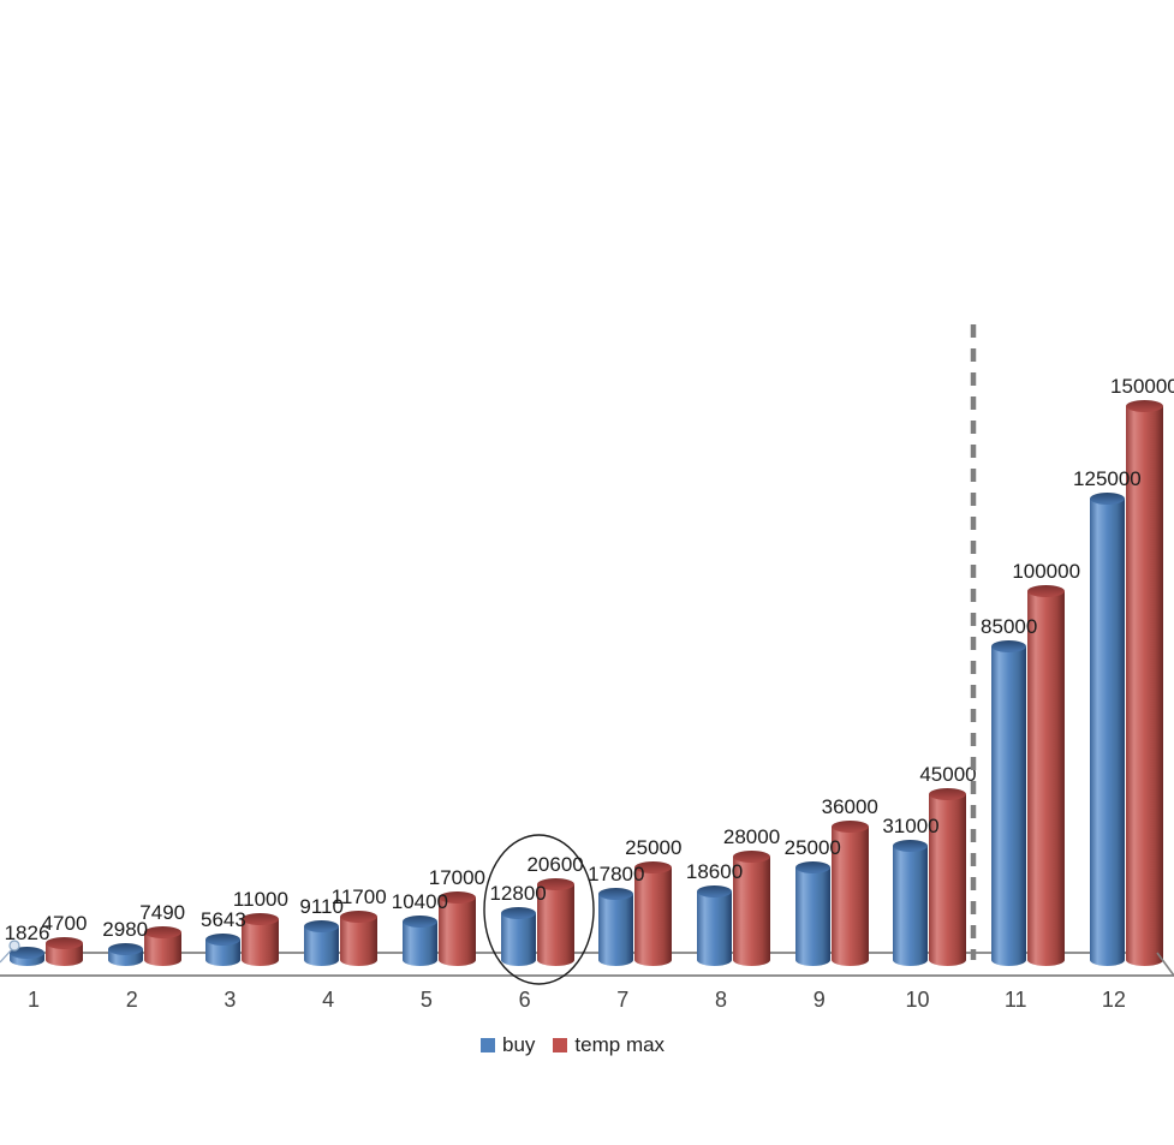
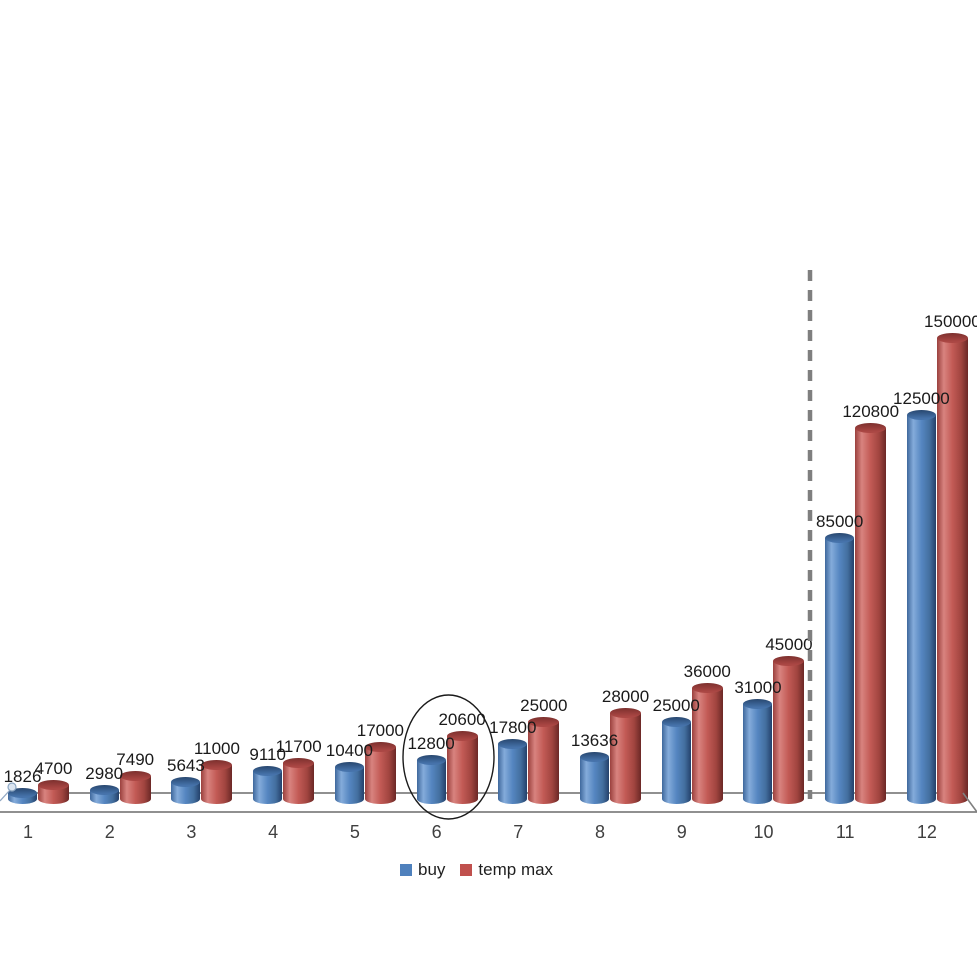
buy/8: 18600 -> 13636
temp max/11: 100000 -> 120800
